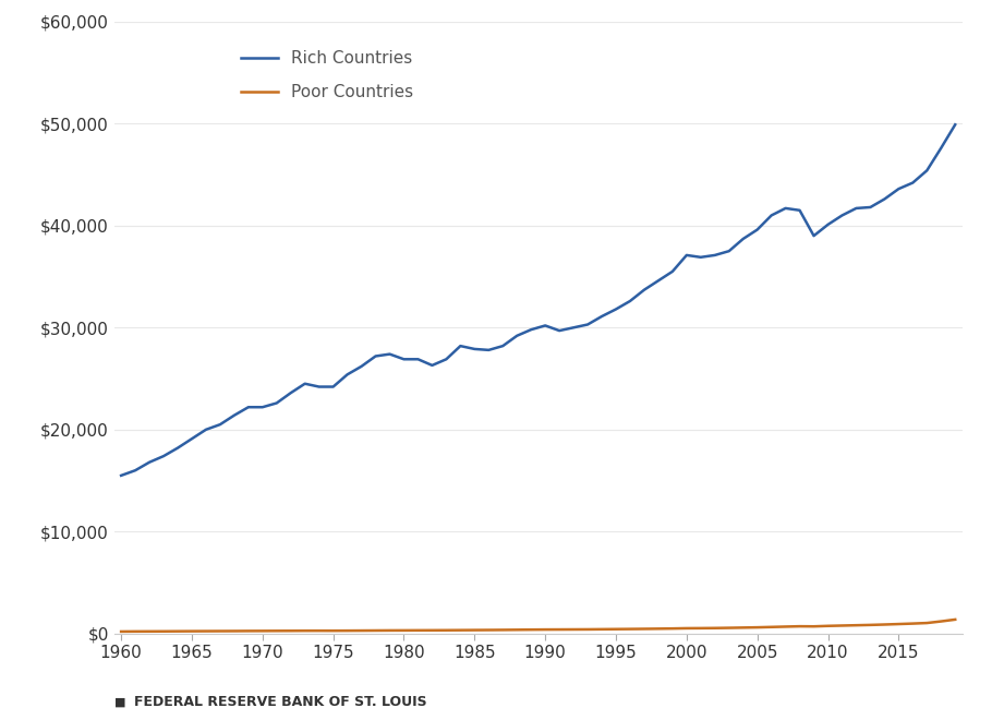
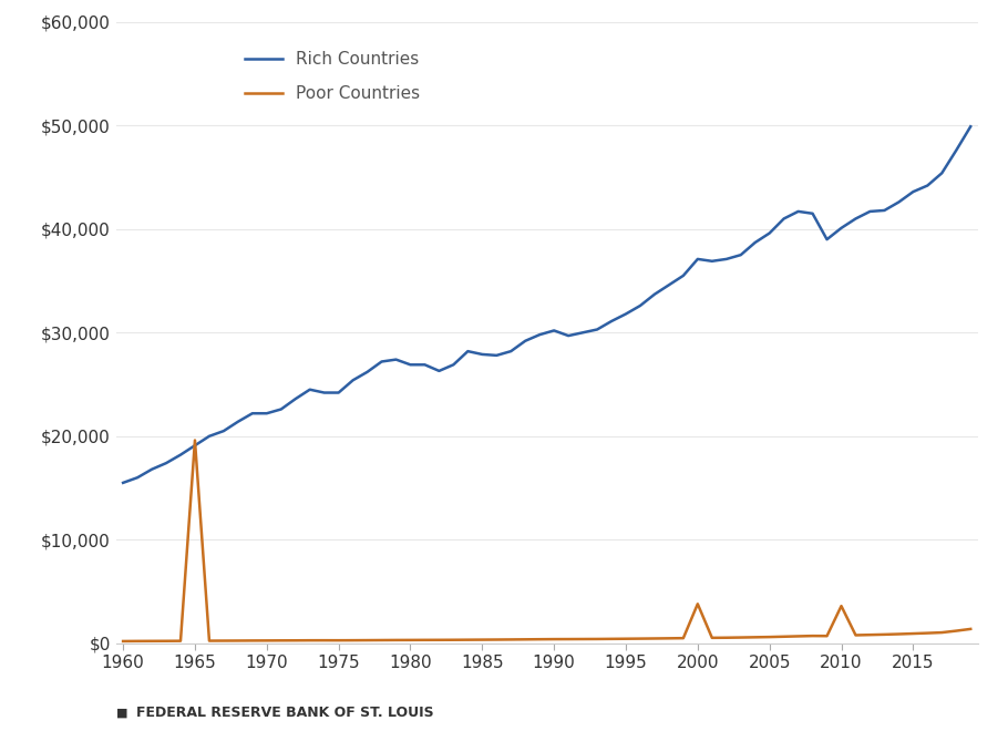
Poor Countries/1965: $200 -> $19,600
Poor Countries/2000: $500 -> $3,800
Poor Countries/2010: $800 -> $3,600
